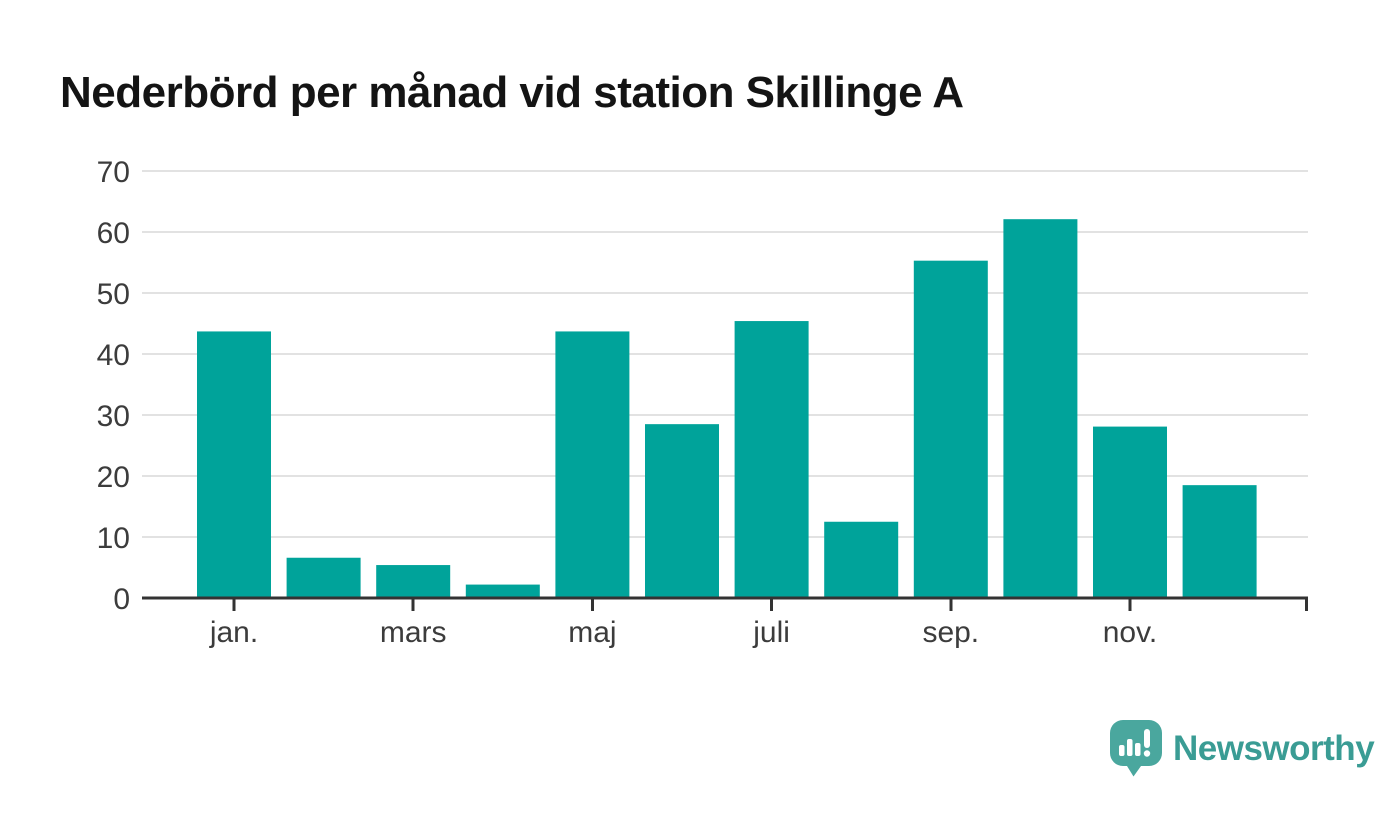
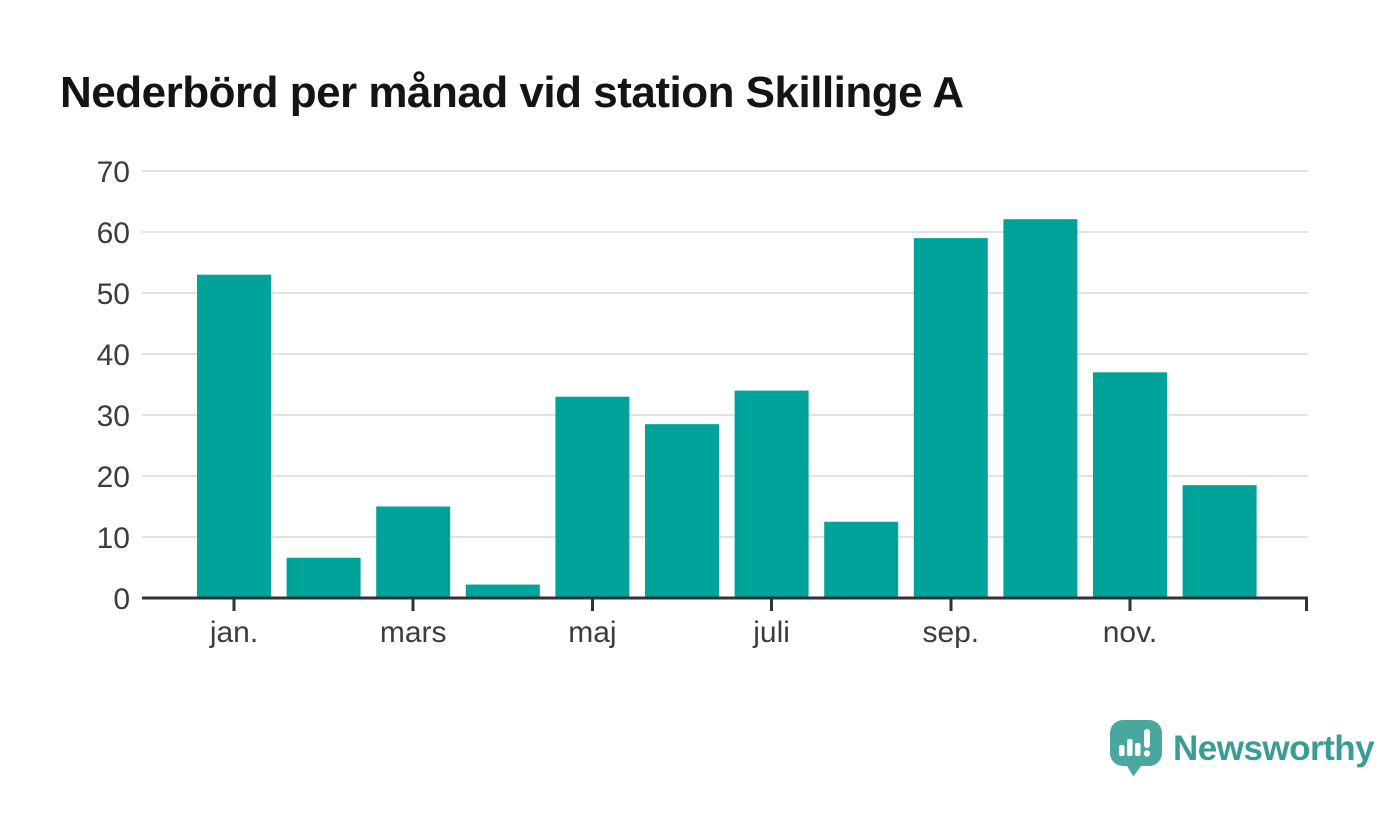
jan.: 44 -> 53
mars: 5 -> 15
maj: 44 -> 33
juli: 45 -> 34
sep.: 55 -> 59
nov.: 28 -> 37
